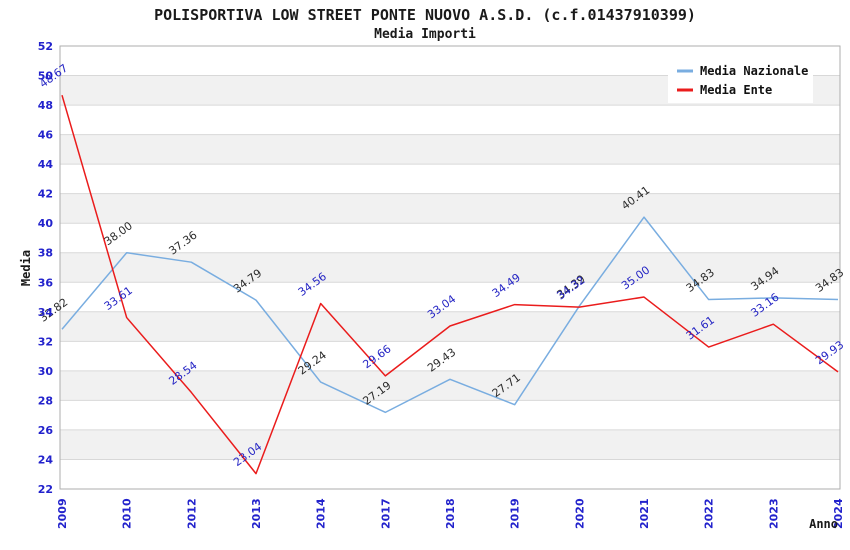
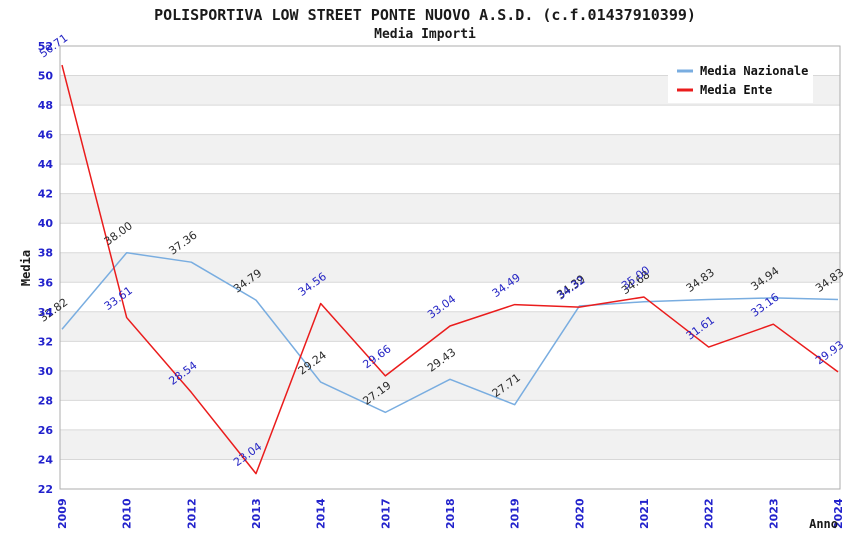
Media Ente/2009: 48.67 -> 50.71
Media Nazionale/2021: 40.41 -> 34.68
